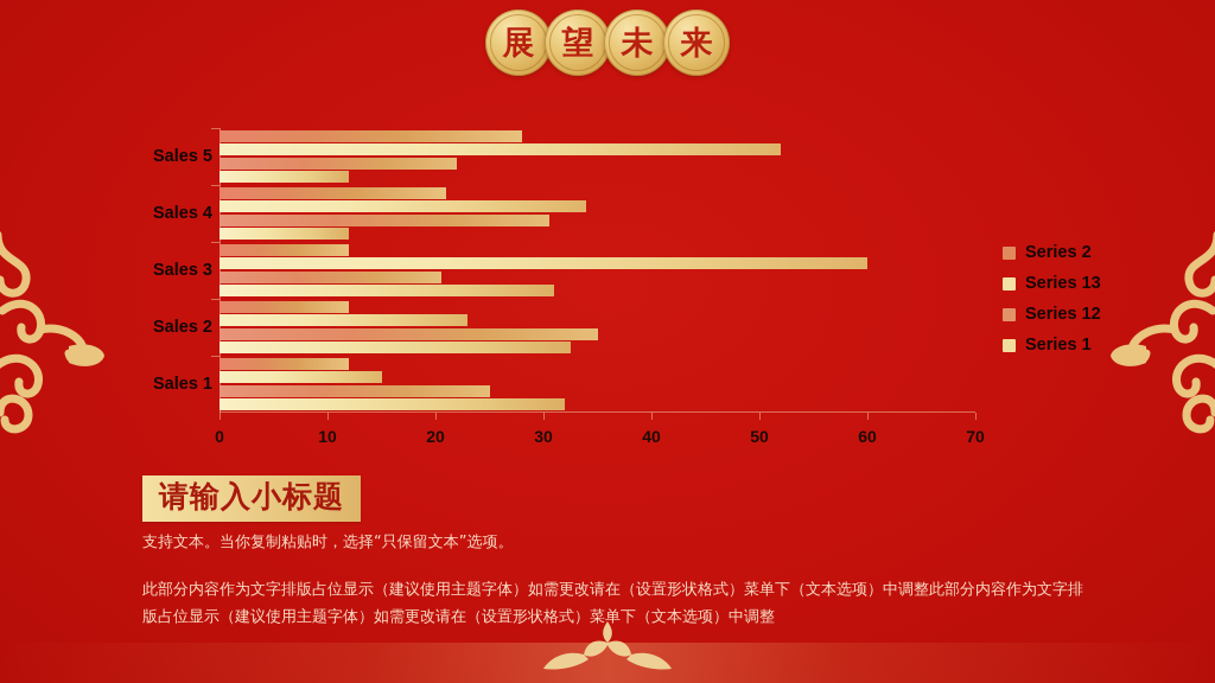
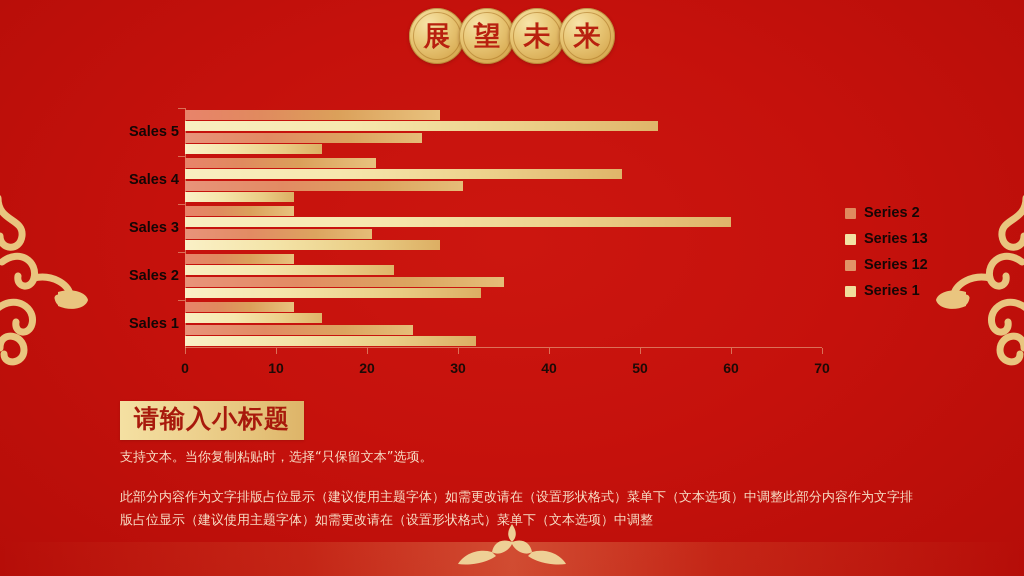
Series 1/Sales 3: 31 -> 28
Series 13/Sales 4: 34 -> 48
Series 12/Sales 5: 22 -> 26
Series 1/Sales 5: 12 -> 15
